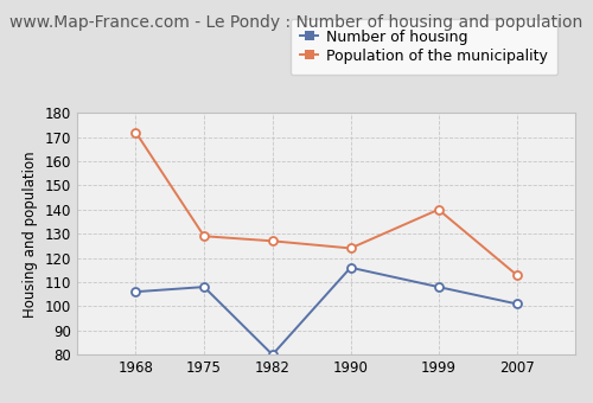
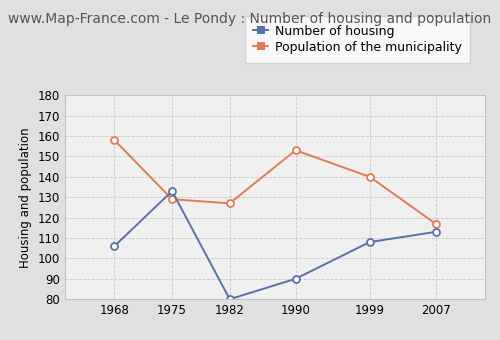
Population of the municipality/1968: 172 -> 158
Number of housing/1975: 108 -> 133
Number of housing/1990: 116 -> 90
Population of the municipality/1990: 124 -> 153
Number of housing/2007: 101 -> 113
Population of the municipality/2007: 113 -> 117
